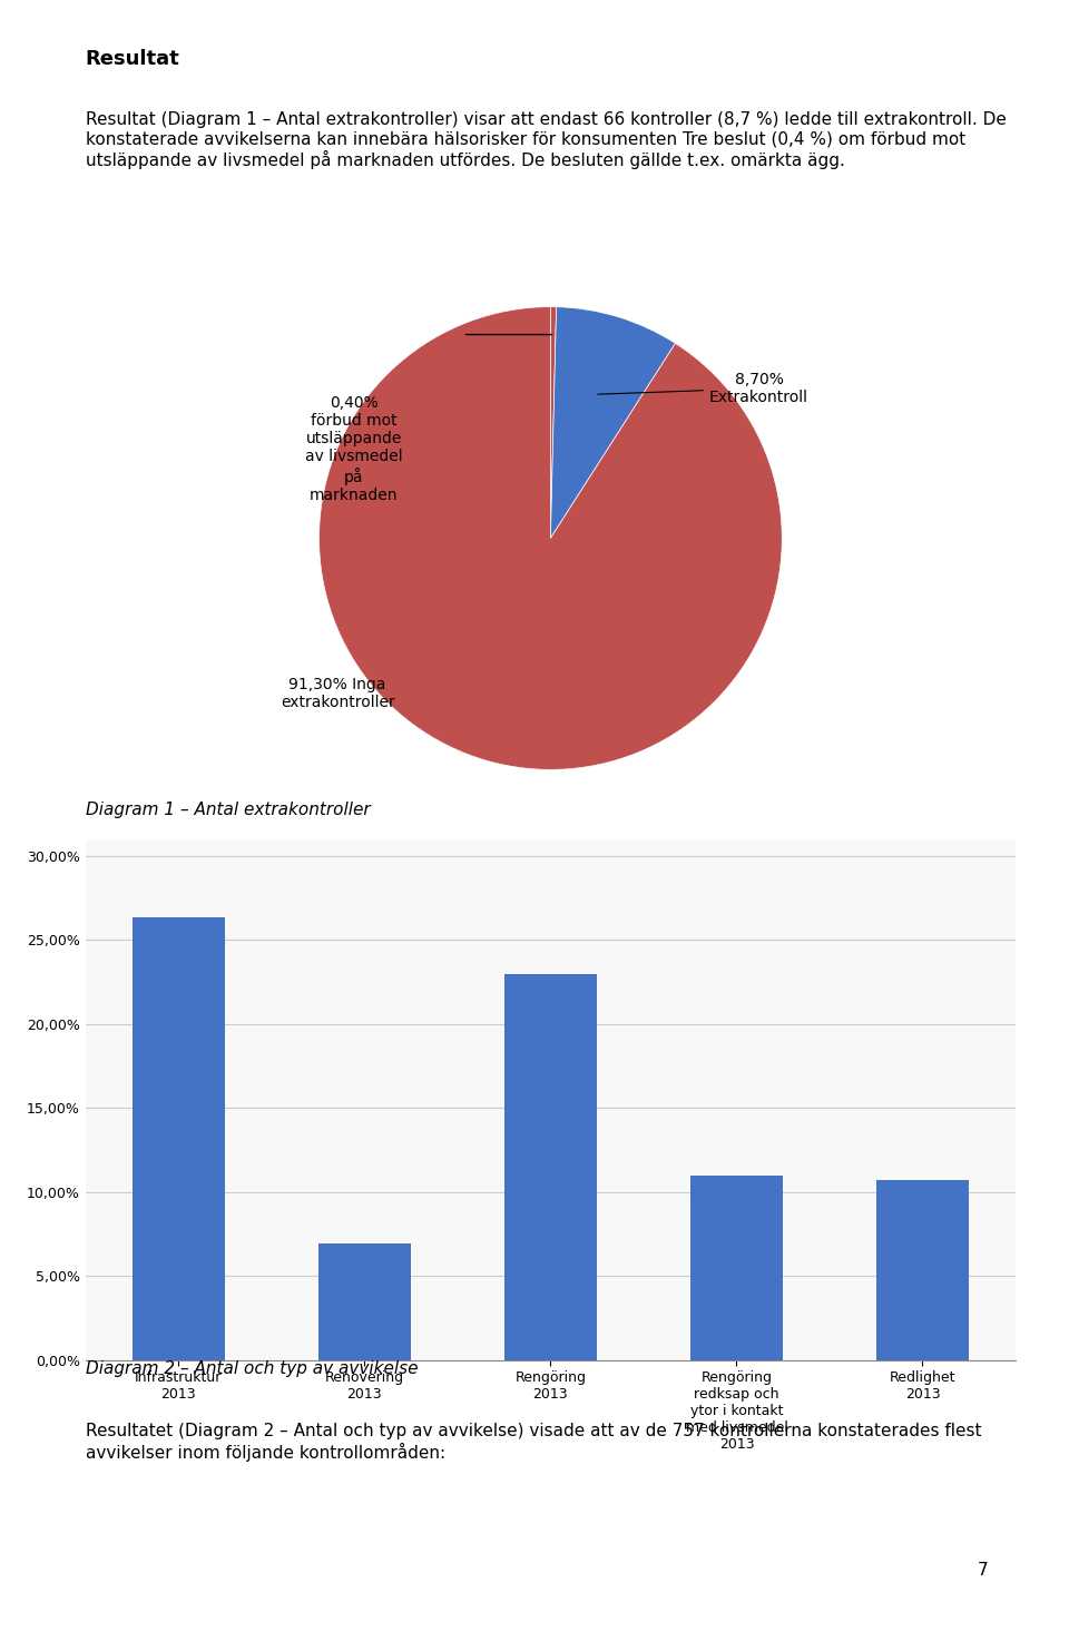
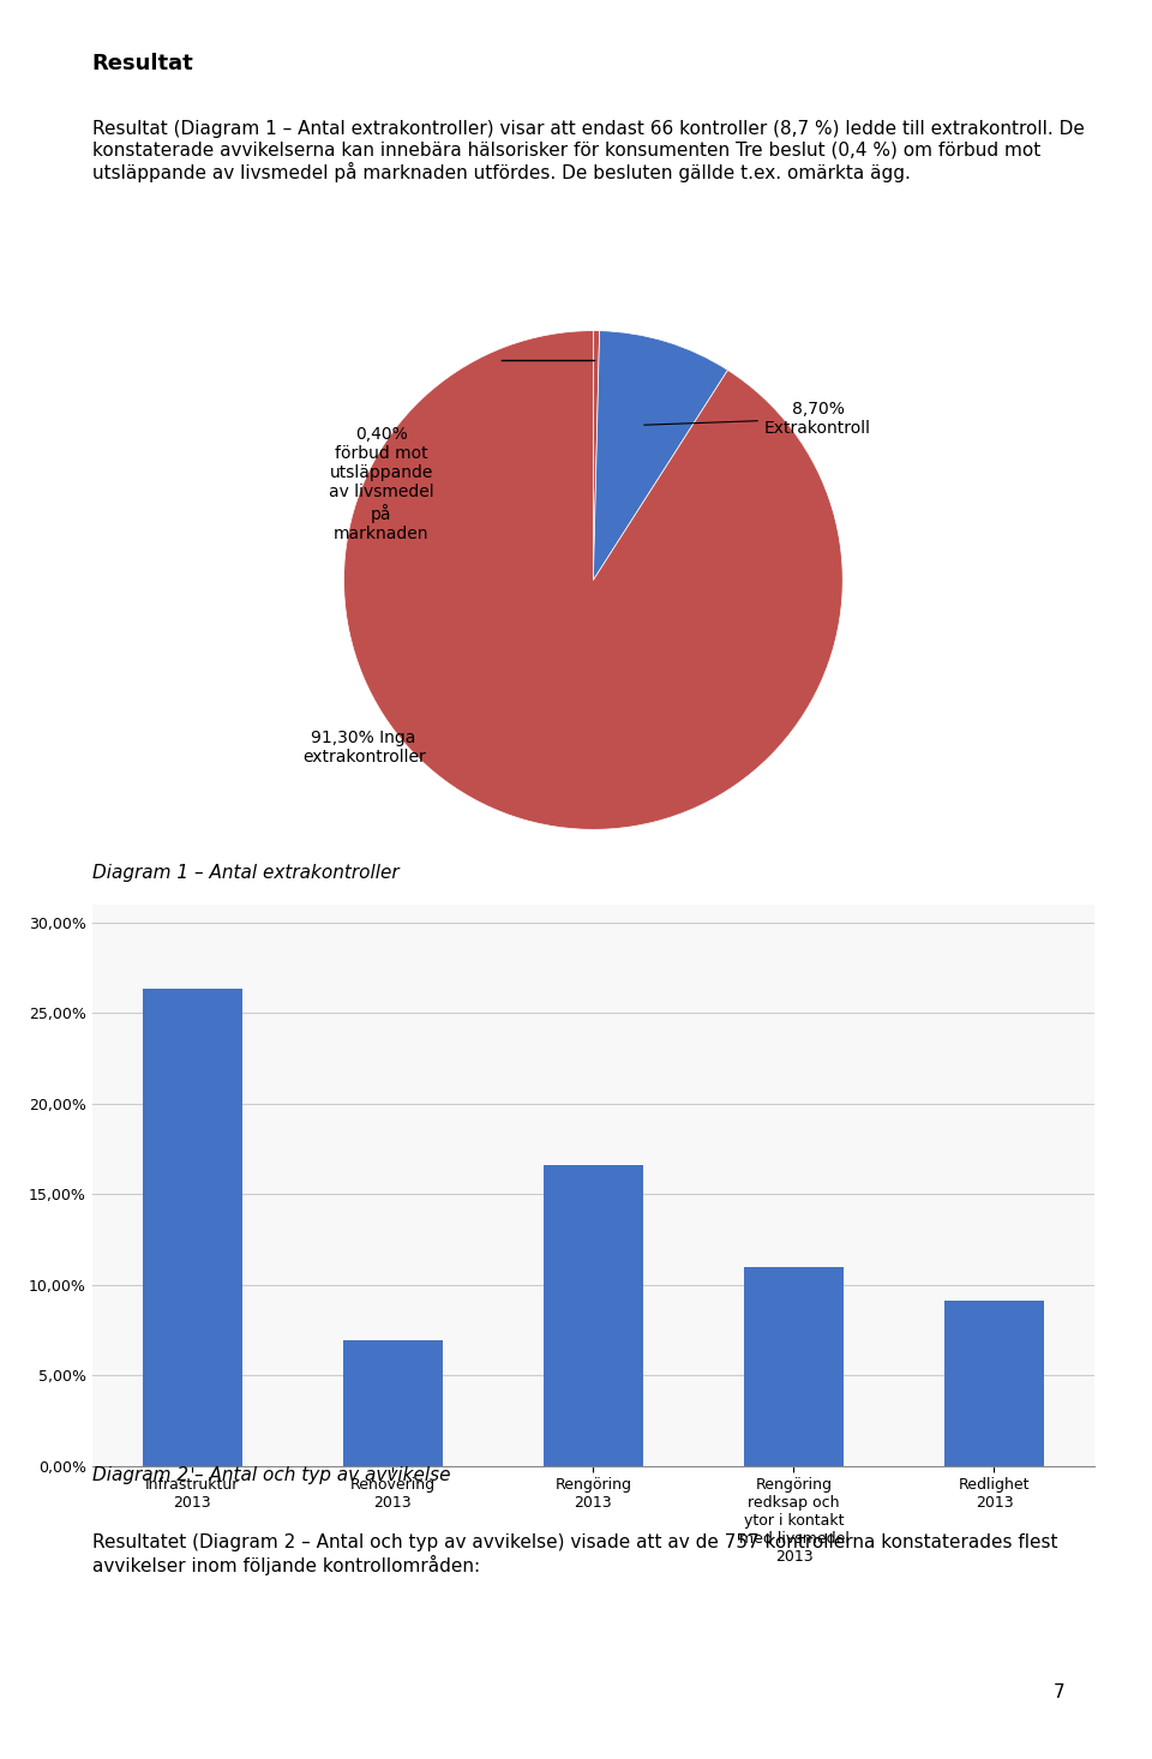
Rengöring 2013: 23,0% -> 16,6%
Redlighet 2013: 10,7% -> 9,1%
